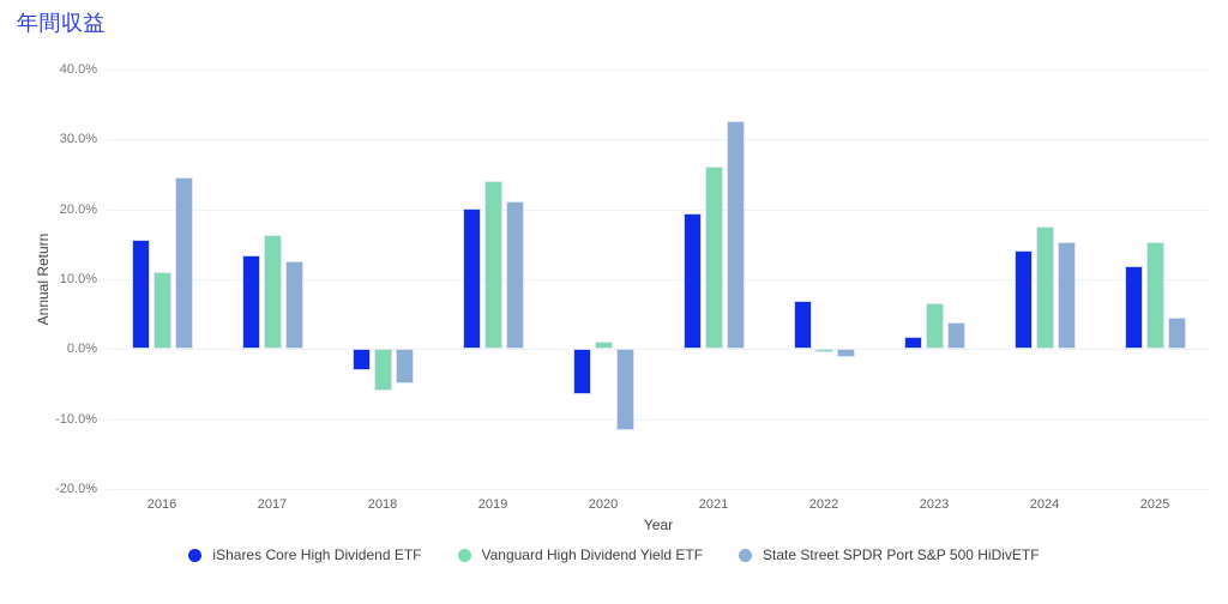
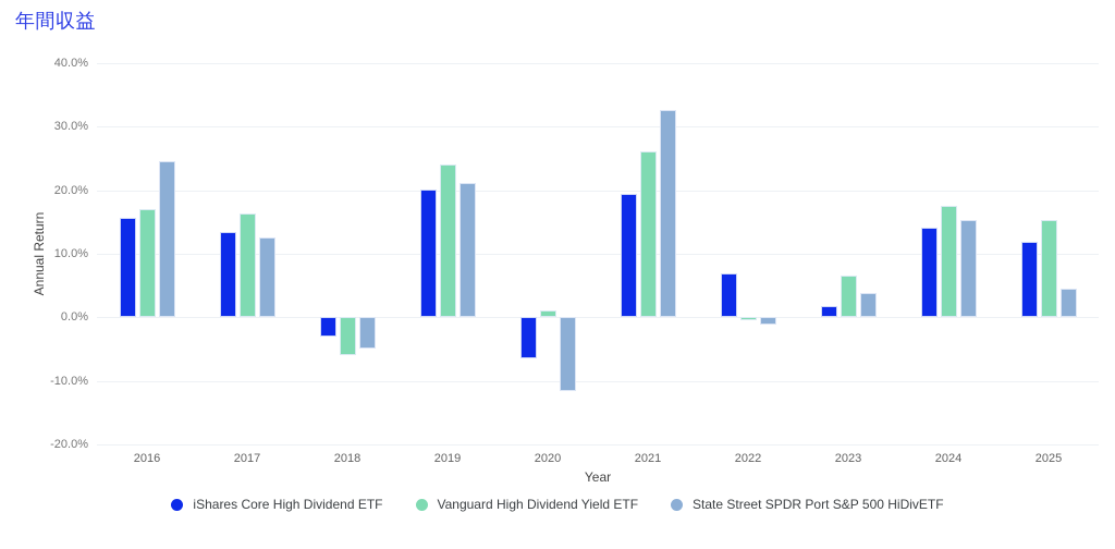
Vanguard High Dividend Yield ETF/2016: 11% -> 17%
